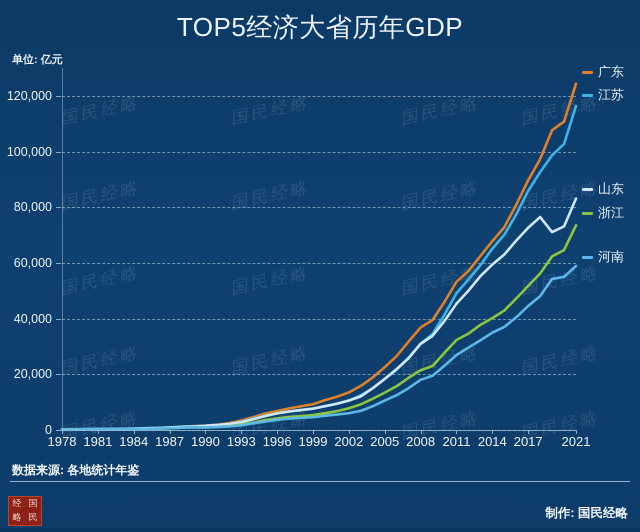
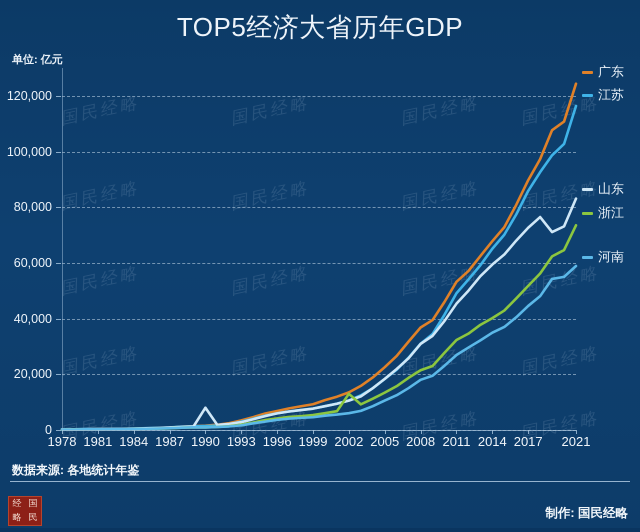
山东/1990: 2000 -> 8000
浙江/2002: 8000 -> 13000
